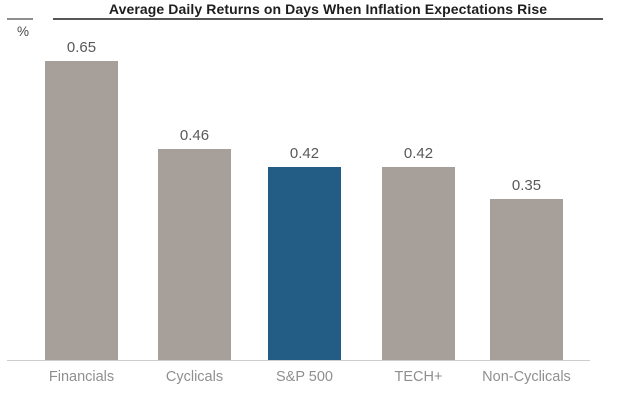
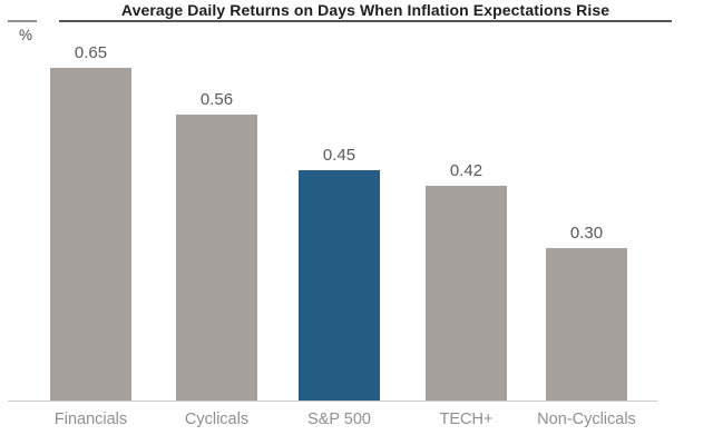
Cyclicals: 0.46 -> 0.56
S&P 500: 0.42 -> 0.45
Non-Cyclicals: 0.35 -> 0.30
